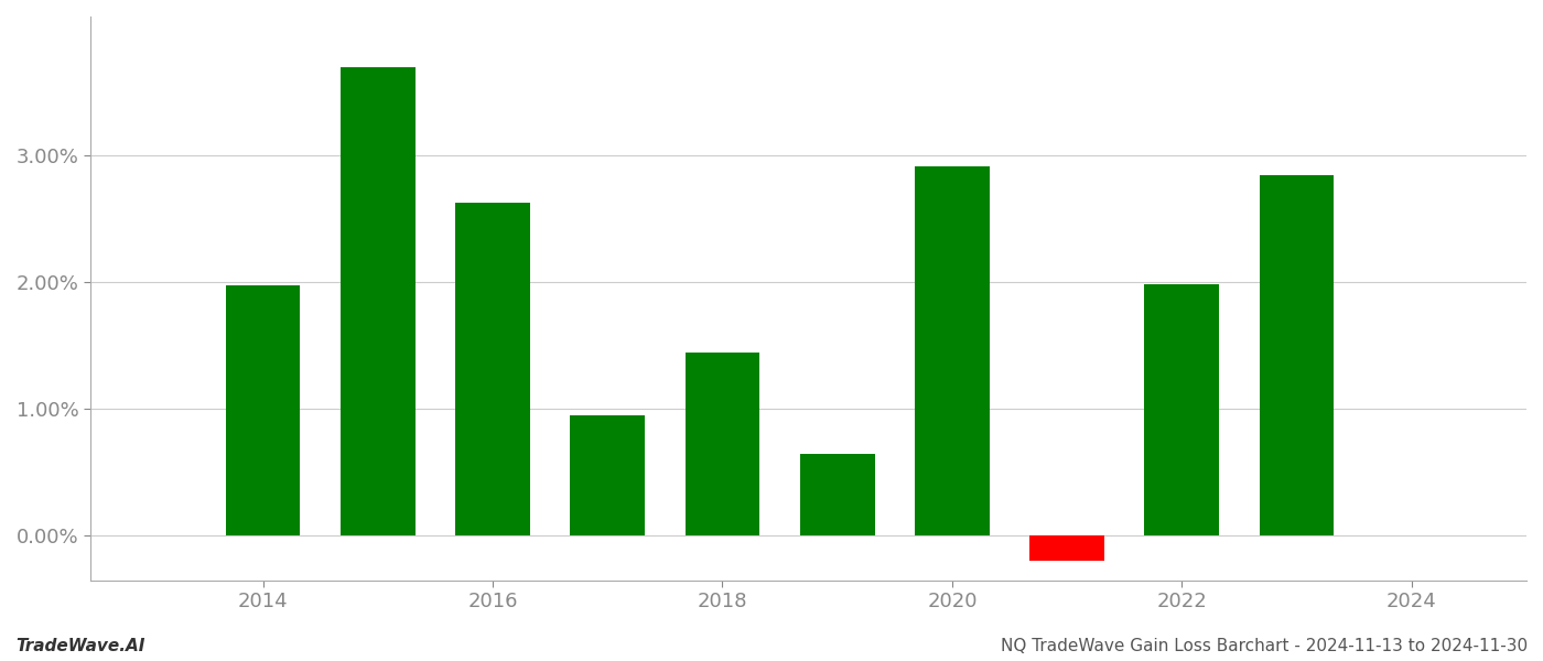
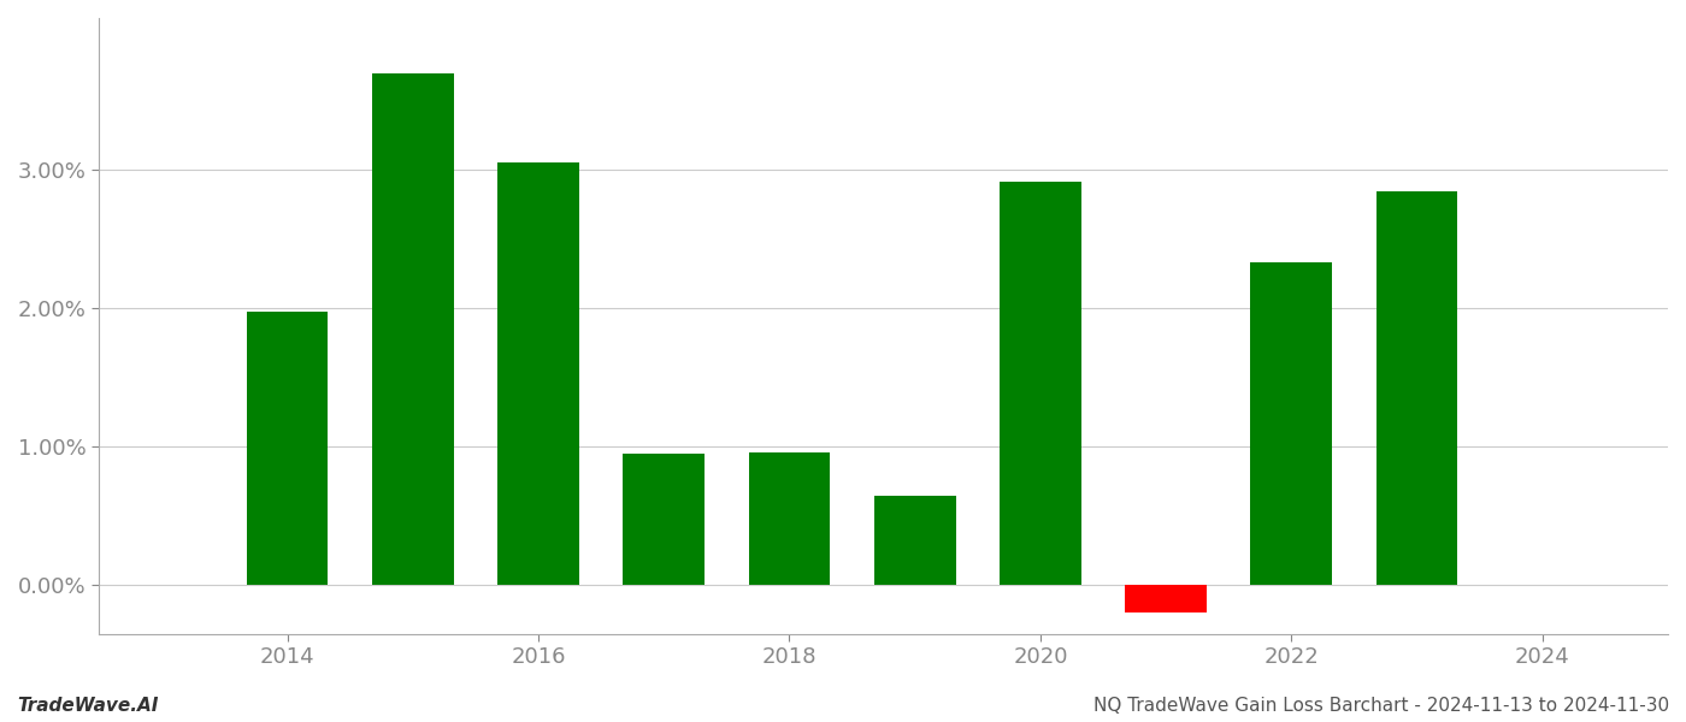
2016: 2.63% -> 3.06%
2018: 1.45% -> 0.96%
2022: 1.99% -> 2.33%
